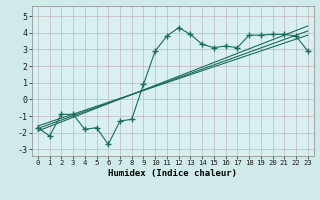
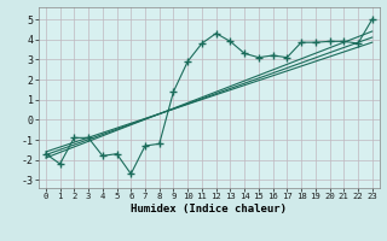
9: 0.9 -> 1.4
23: 2.9 -> 5.0
